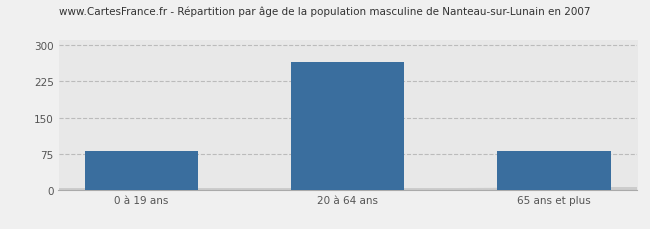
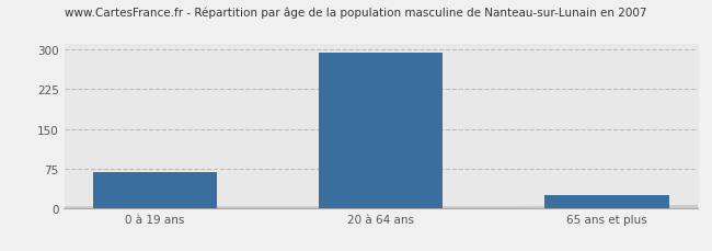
0 à 19 ans: 80 -> 68
20 à 64 ans: 265 -> 295
65 ans et plus: 80 -> 25
